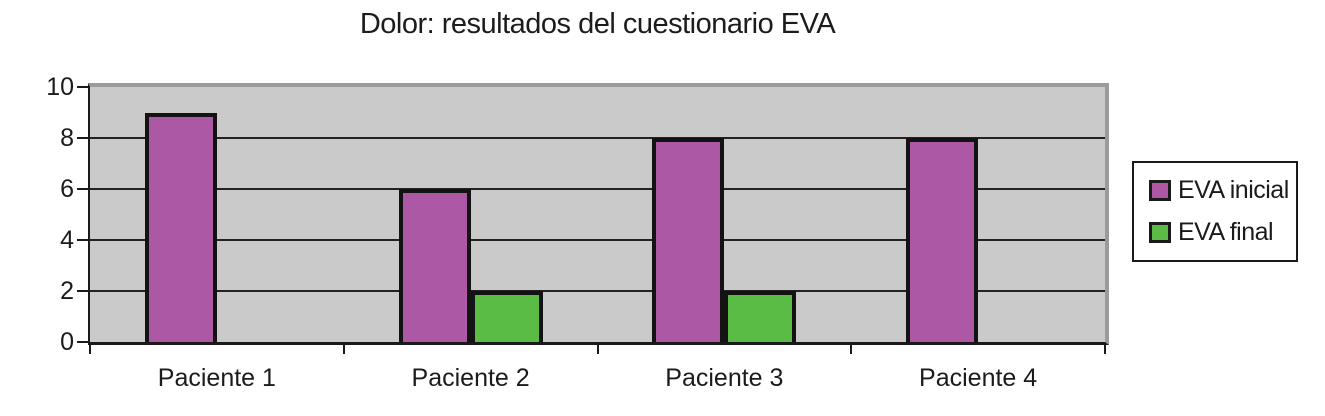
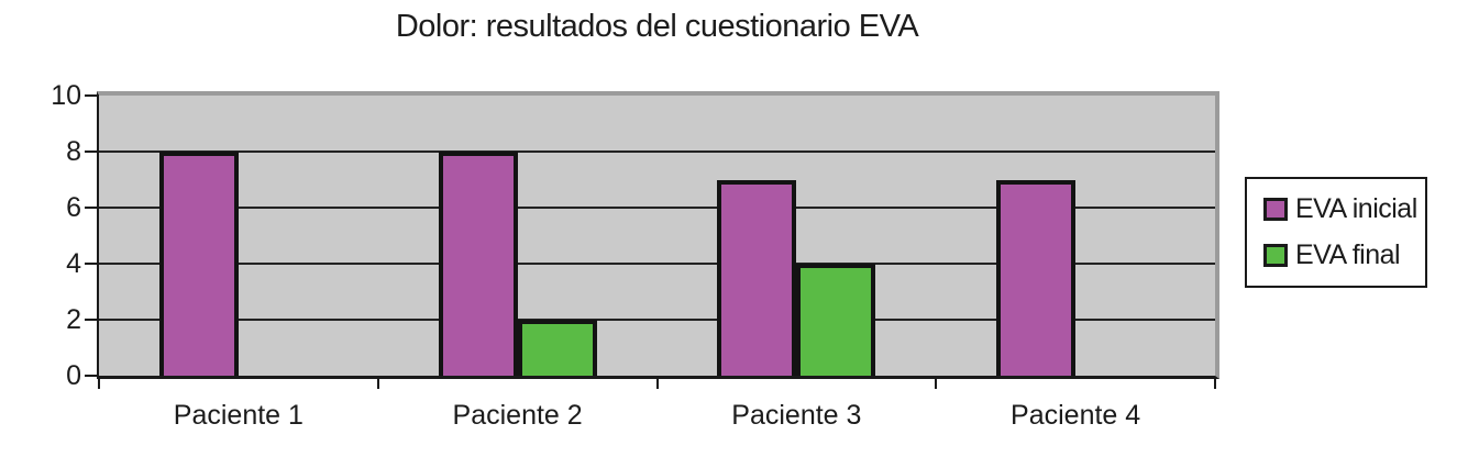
EVA inicial/Paciente 1: 9 -> 8
EVA inicial/Paciente 2: 6 -> 8
EVA inicial/Paciente 3: 8 -> 7
EVA final/Paciente 3: 2 -> 4
EVA inicial/Paciente 4: 8 -> 7
